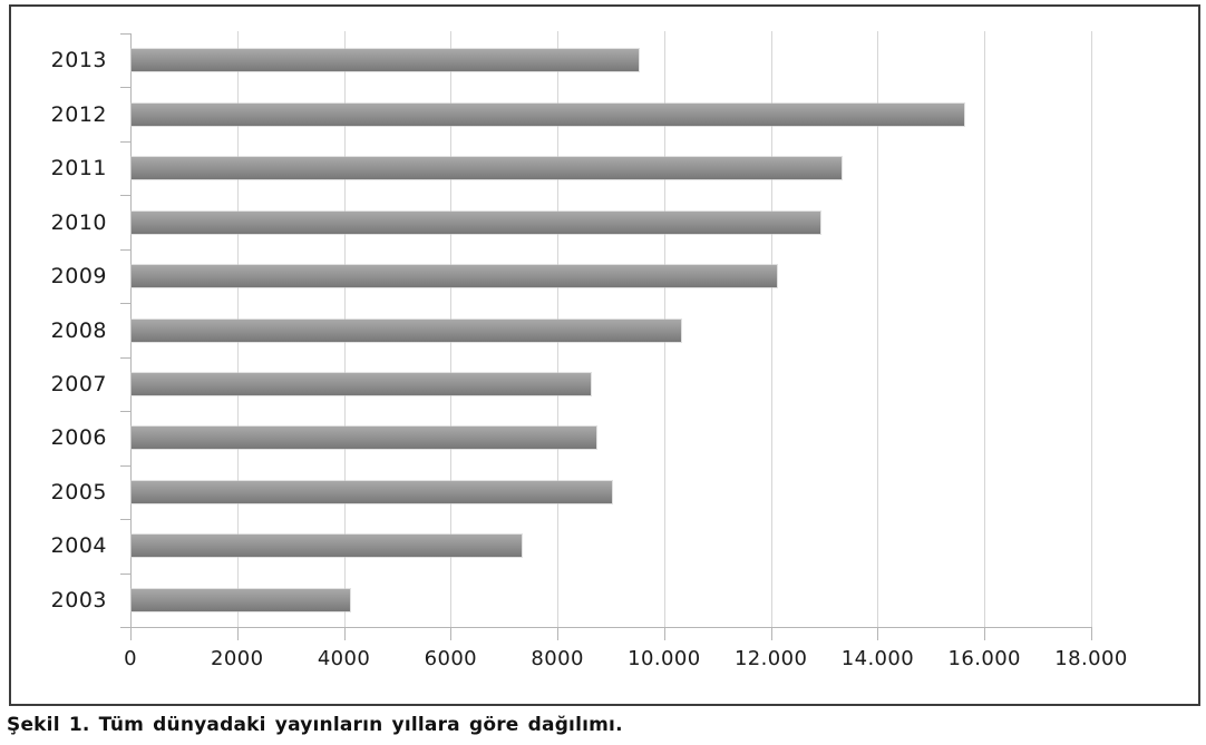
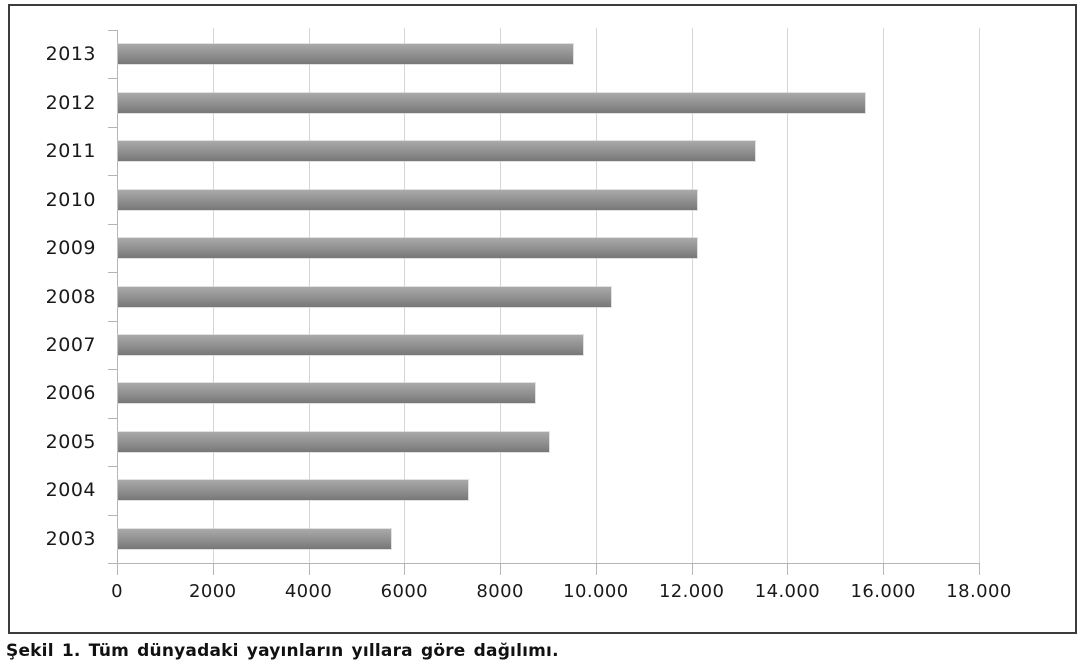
2010: 12900 -> 12100
2007: 8600 -> 9700
2003: 4100 -> 5700
